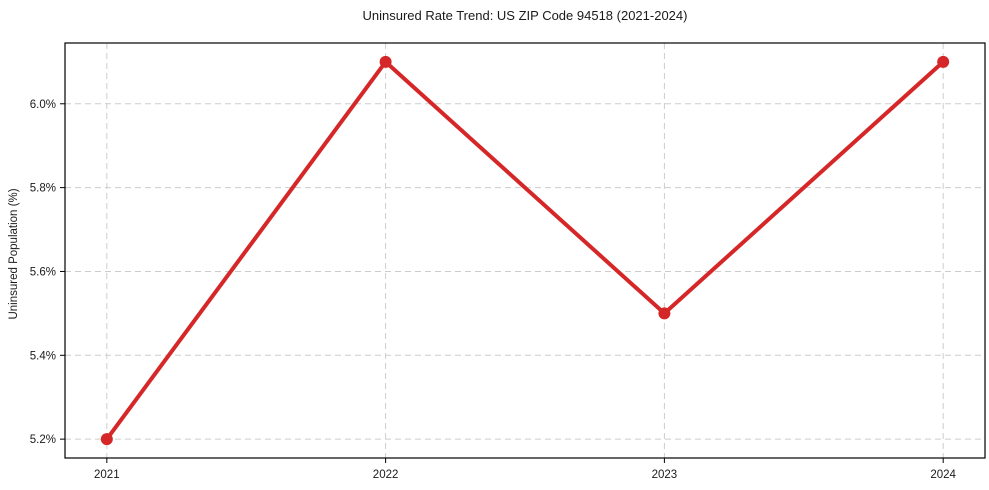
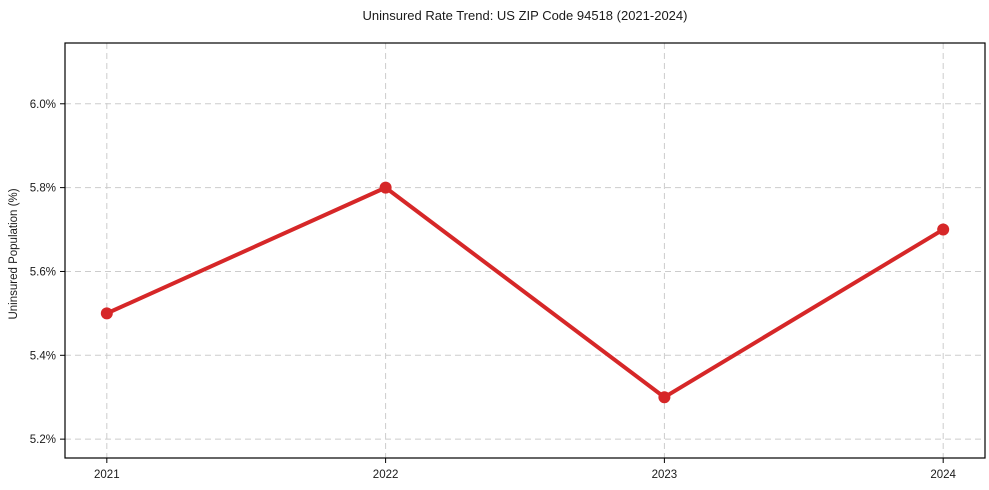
2021: 5.2% -> 5.5%
2022: 6.1% -> 5.8%
2023: 5.5% -> 5.3%
2024: 6.1% -> 5.7%
